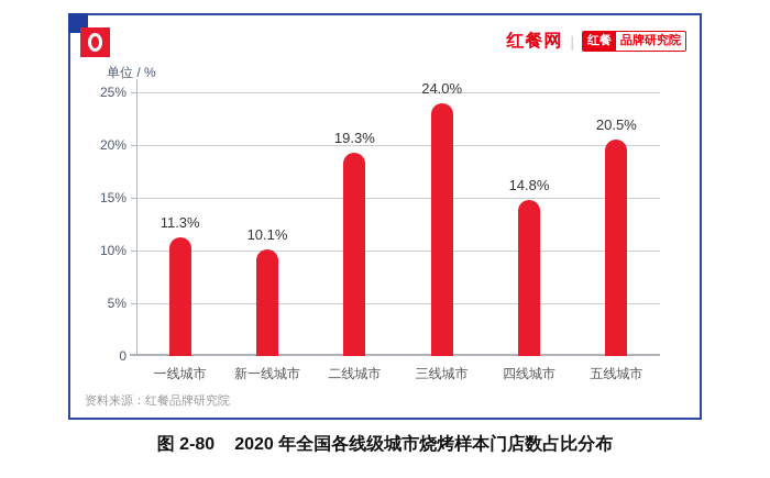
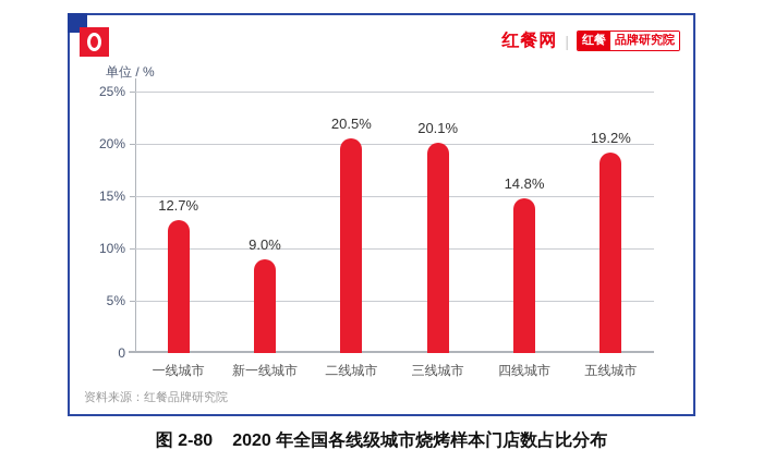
一线城市: 11.3% -> 12.7%
新一线城市: 10.1% -> 9.0%
二线城市: 19.3% -> 20.5%
三线城市: 24.0% -> 20.1%
五线城市: 20.5% -> 19.2%
